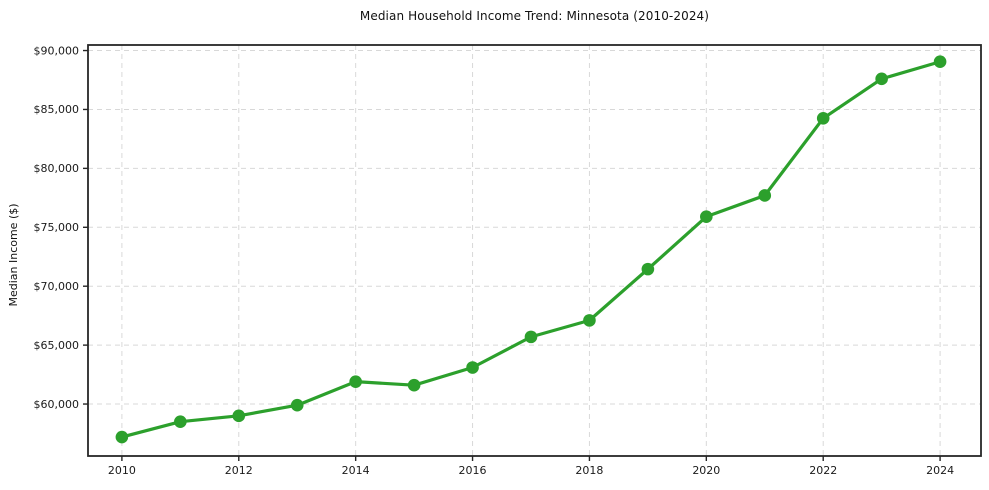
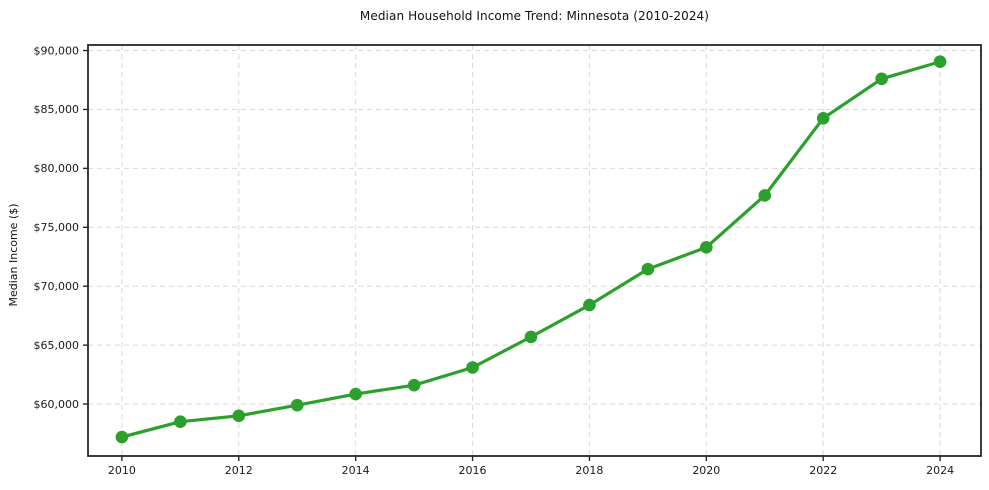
2014: $61900 -> $60800
2018: $67100 -> $68400
2020: $75900 -> $73300
